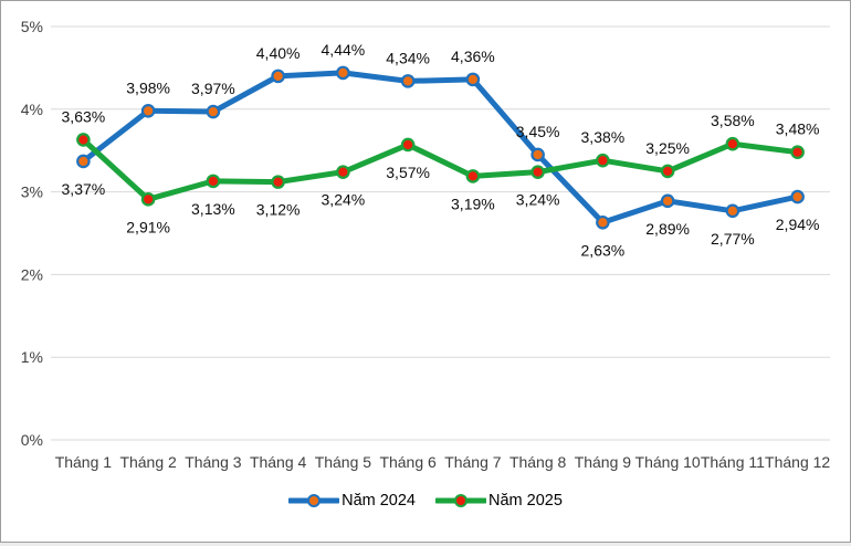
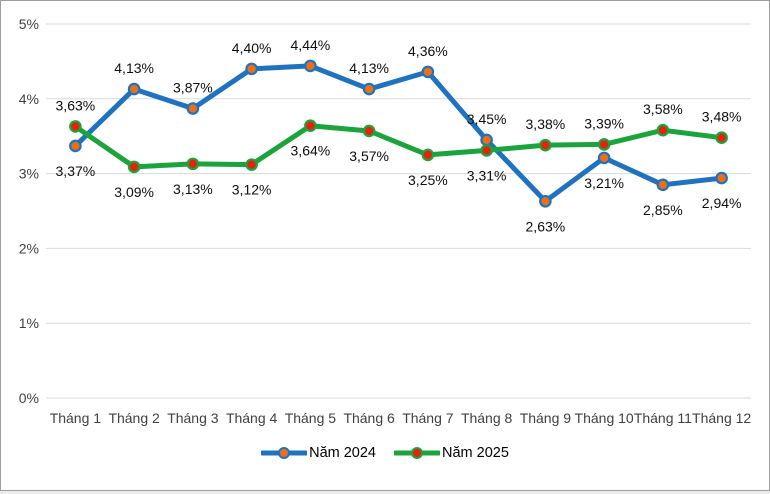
Năm 2024/Tháng 2: 3,98% -> 4,13%
Năm 2025/Tháng 2: 2,91% -> 3,09%
Năm 2024/Tháng 3: 3,97% -> 3,87%
Năm 2025/Tháng 5: 3,24% -> 3,64%
Năm 2024/Tháng 6: 4,34% -> 4,13%
Năm 2025/Tháng 7: 3,19% -> 3,25%
Năm 2025/Tháng 8: 3,24% -> 3,31%
Năm 2024/Tháng 10: 2,89% -> 3,21%
Năm 2025/Tháng 10: 3,25% -> 3,39%
Năm 2024/Tháng 11: 2,77% -> 2,85%
